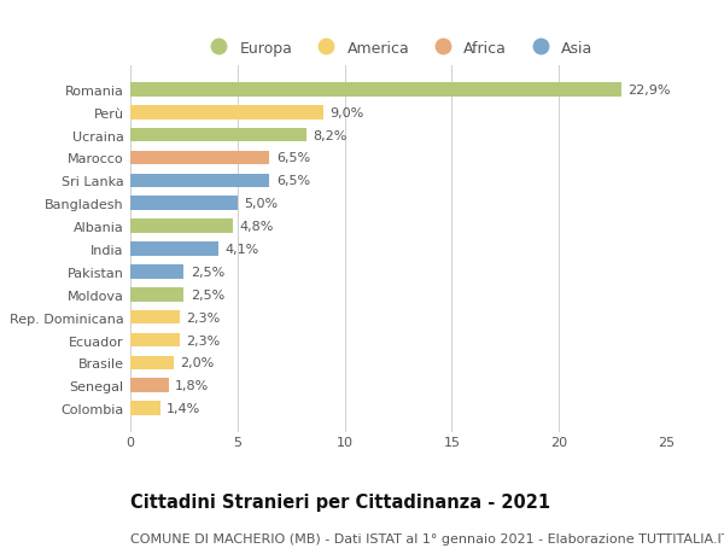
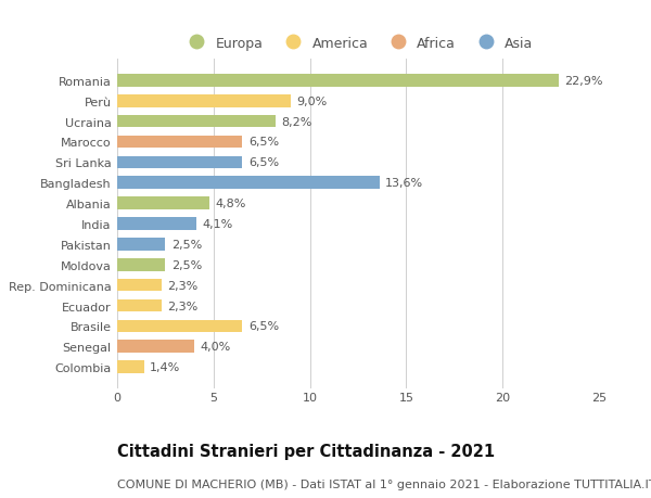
Bangladesh: 5,0% -> 13,6%
Brasile: 2,0% -> 6,5%
Senegal: 1,8% -> 4,0%
